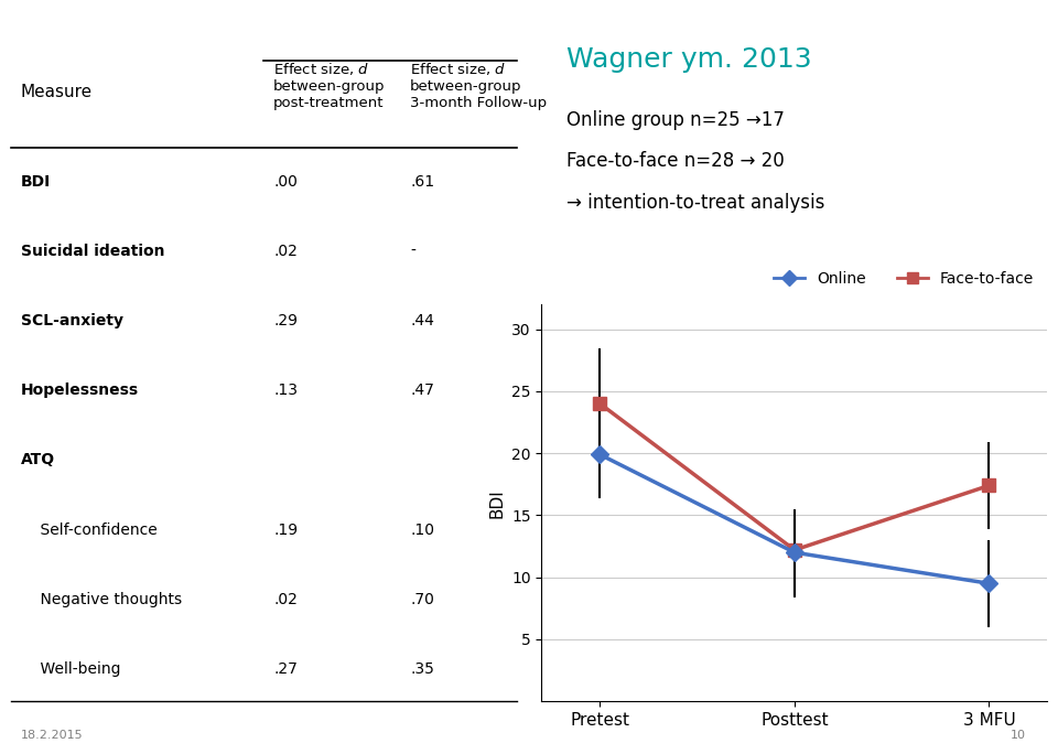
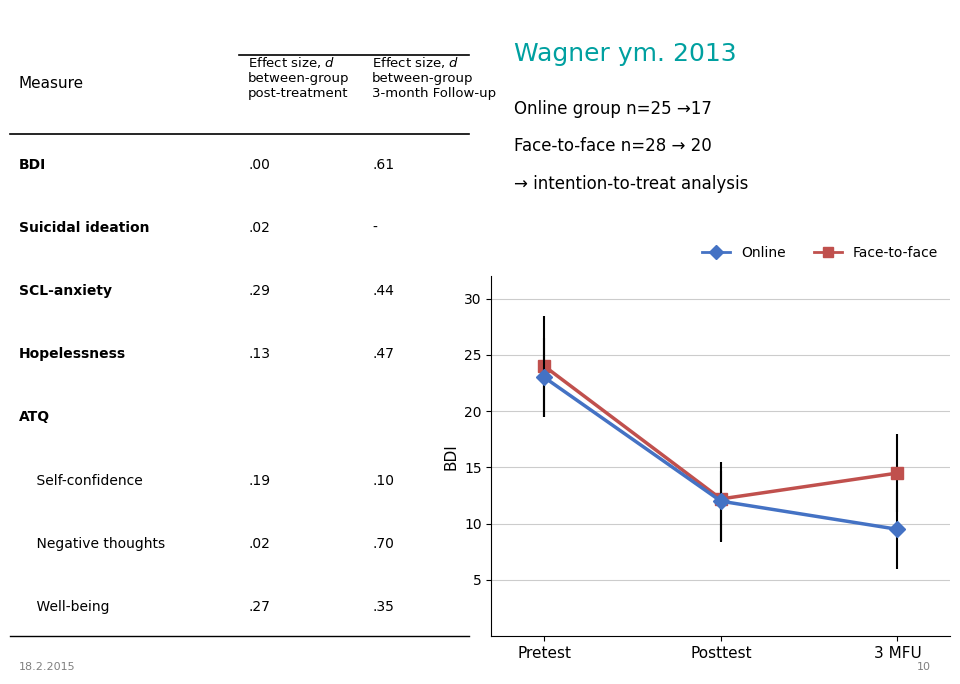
Online/Pretest: 19.9 -> 23.0
Face-to-face/3 MFU: 17.4 -> 14.5
